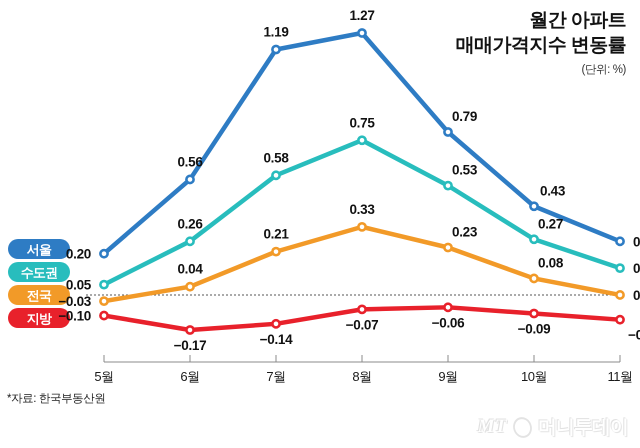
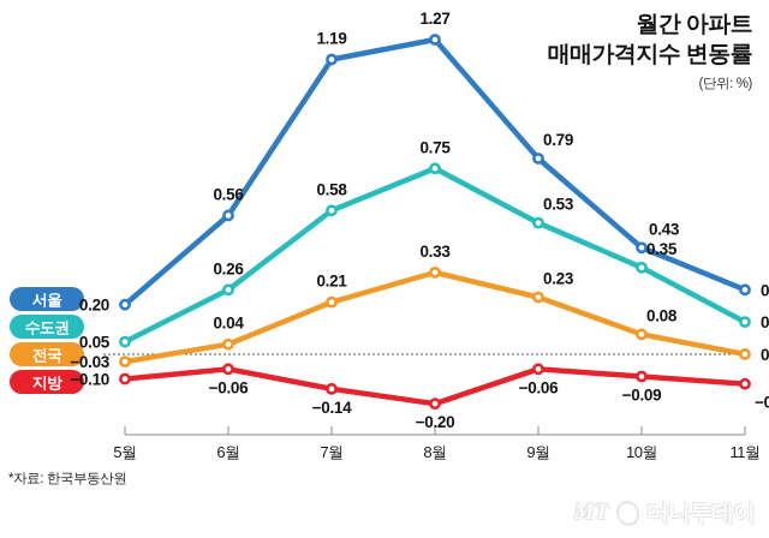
지방/6월: −0.17 -> −0.06
지방/8월: −0.07 -> −0.20
수도권/10월: 0.27 -> 0.35
